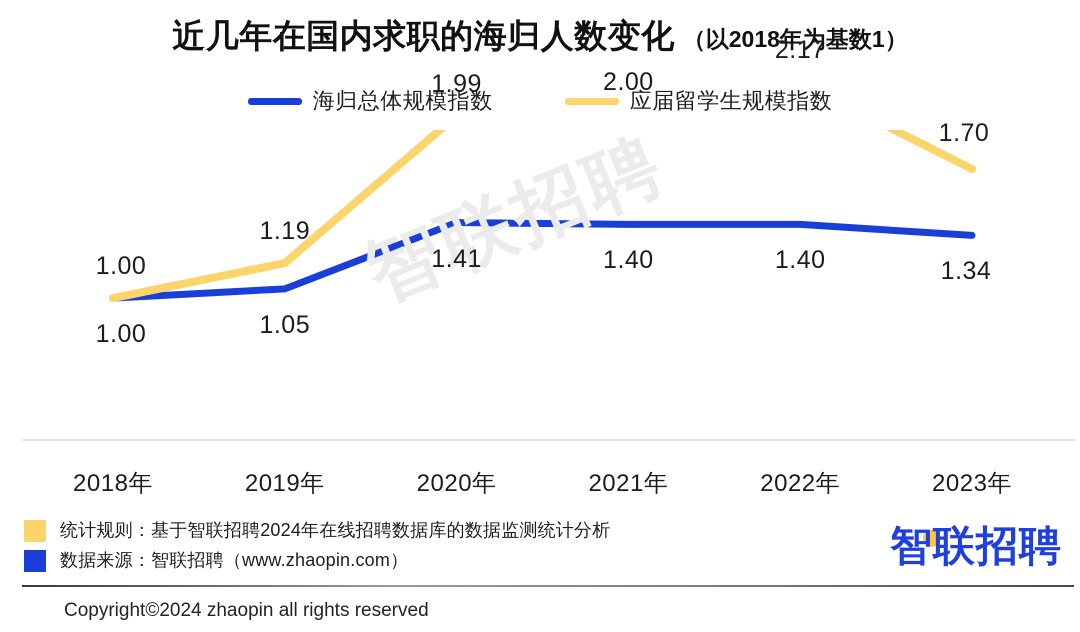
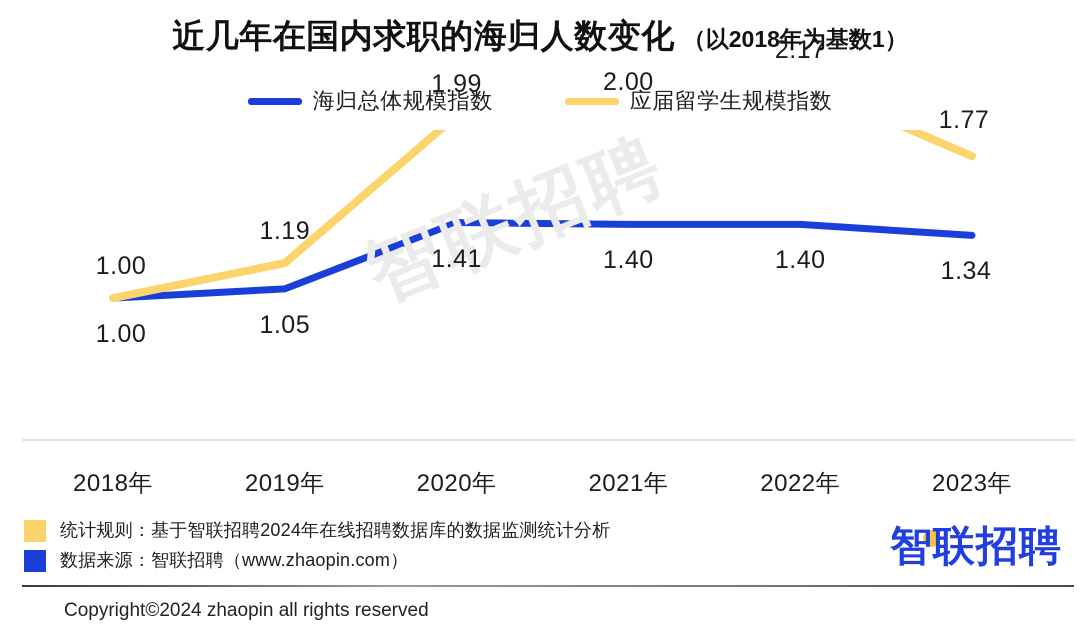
应届留学生规模指数/2023年: 1.70 -> 1.77
